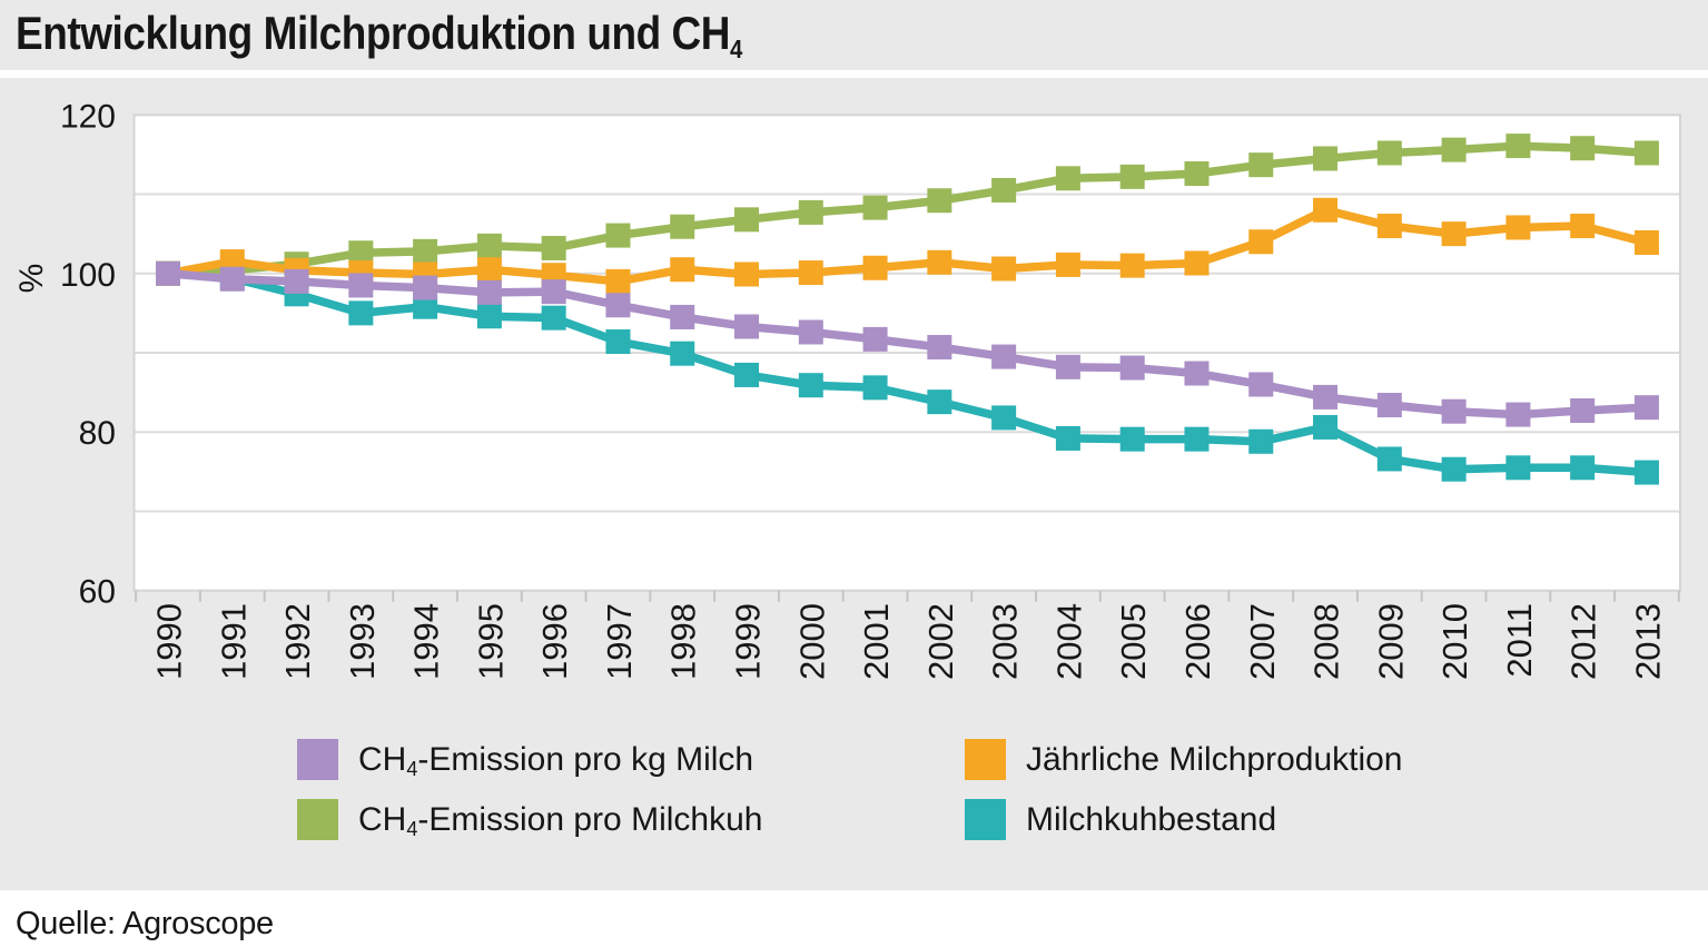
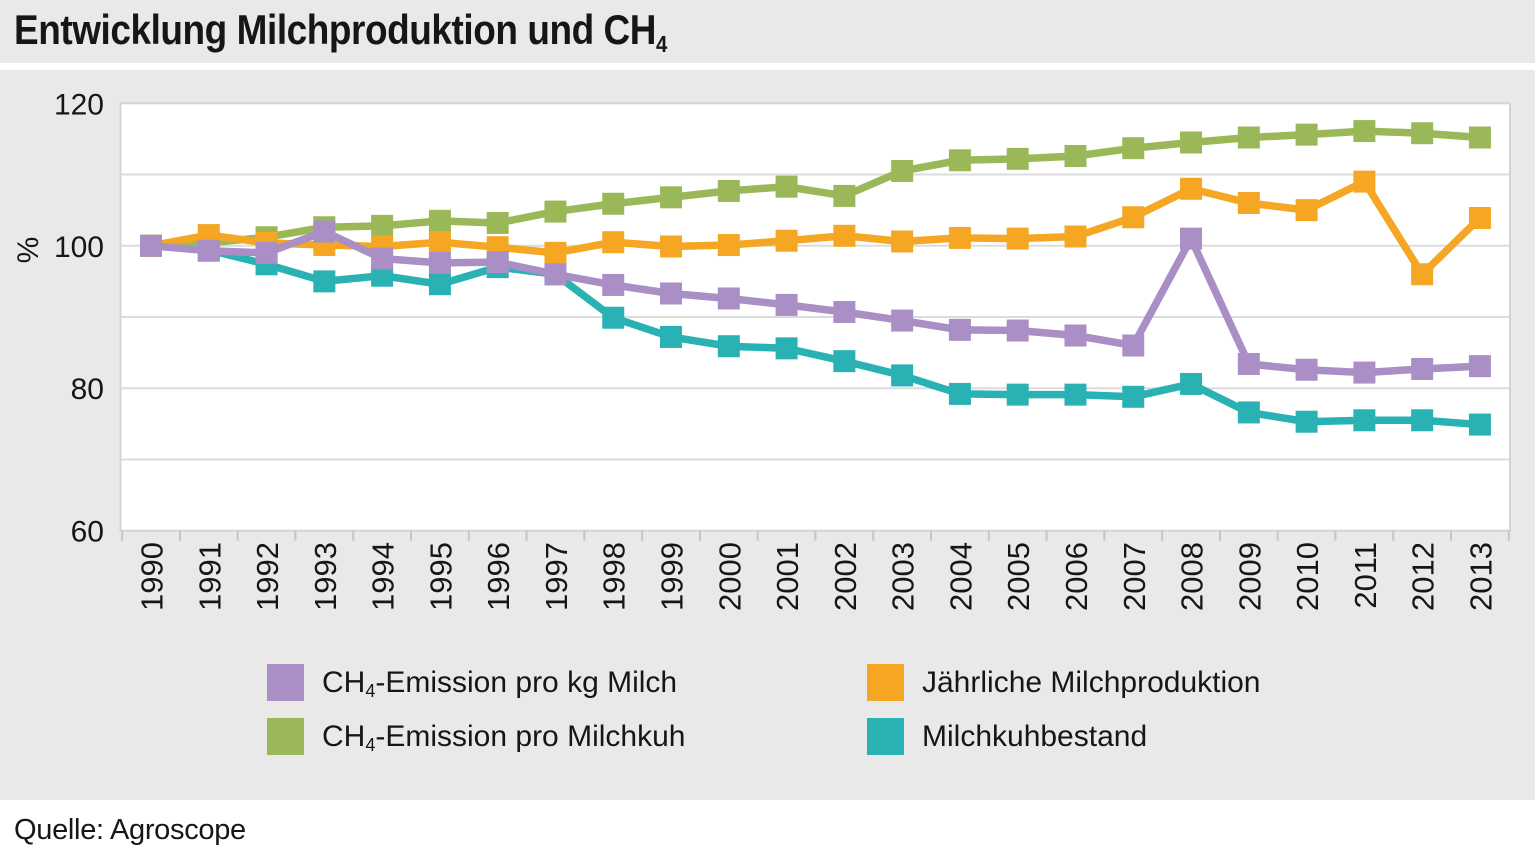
CH4-Emission pro kg Milch/1993: 98 -> 102
Milchkuhbestand/1996: 94 -> 97
Milchkuhbestand/1997: 91 -> 96
CH4-Emission pro Milchkuh/2002: 109 -> 107
CH4-Emission pro kg Milch/2008: 84 -> 101
Jährliche Milchproduktion/2011: 106 -> 109
Jährliche Milchproduktion/2012: 106 -> 96
